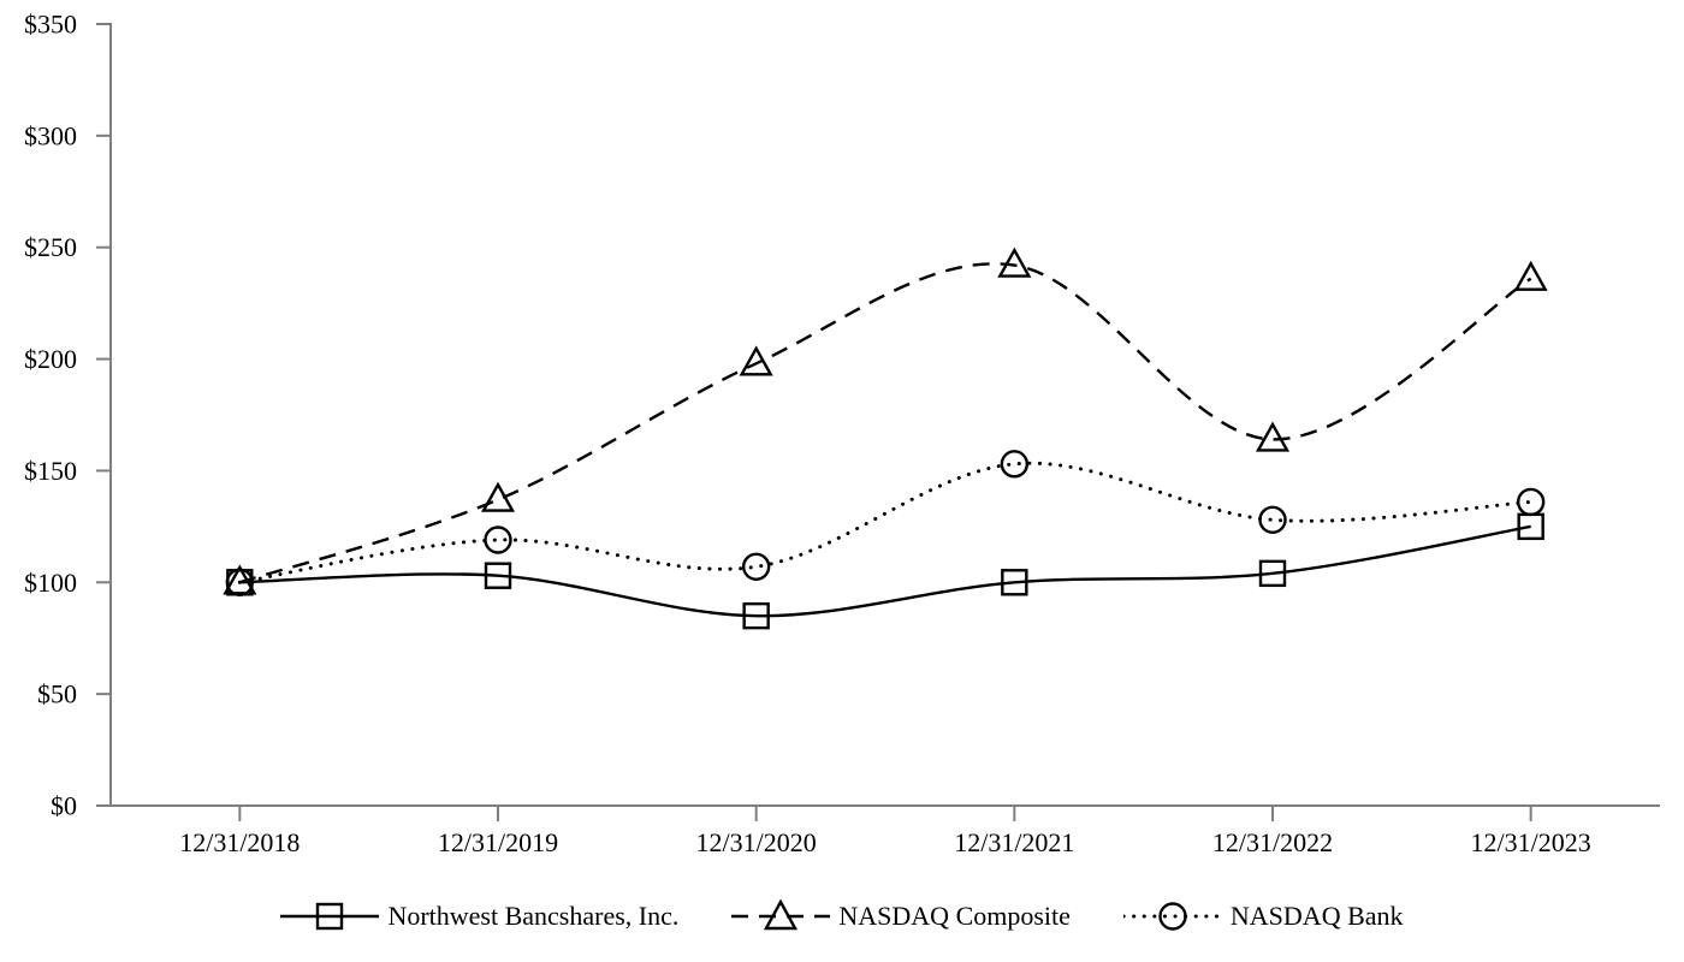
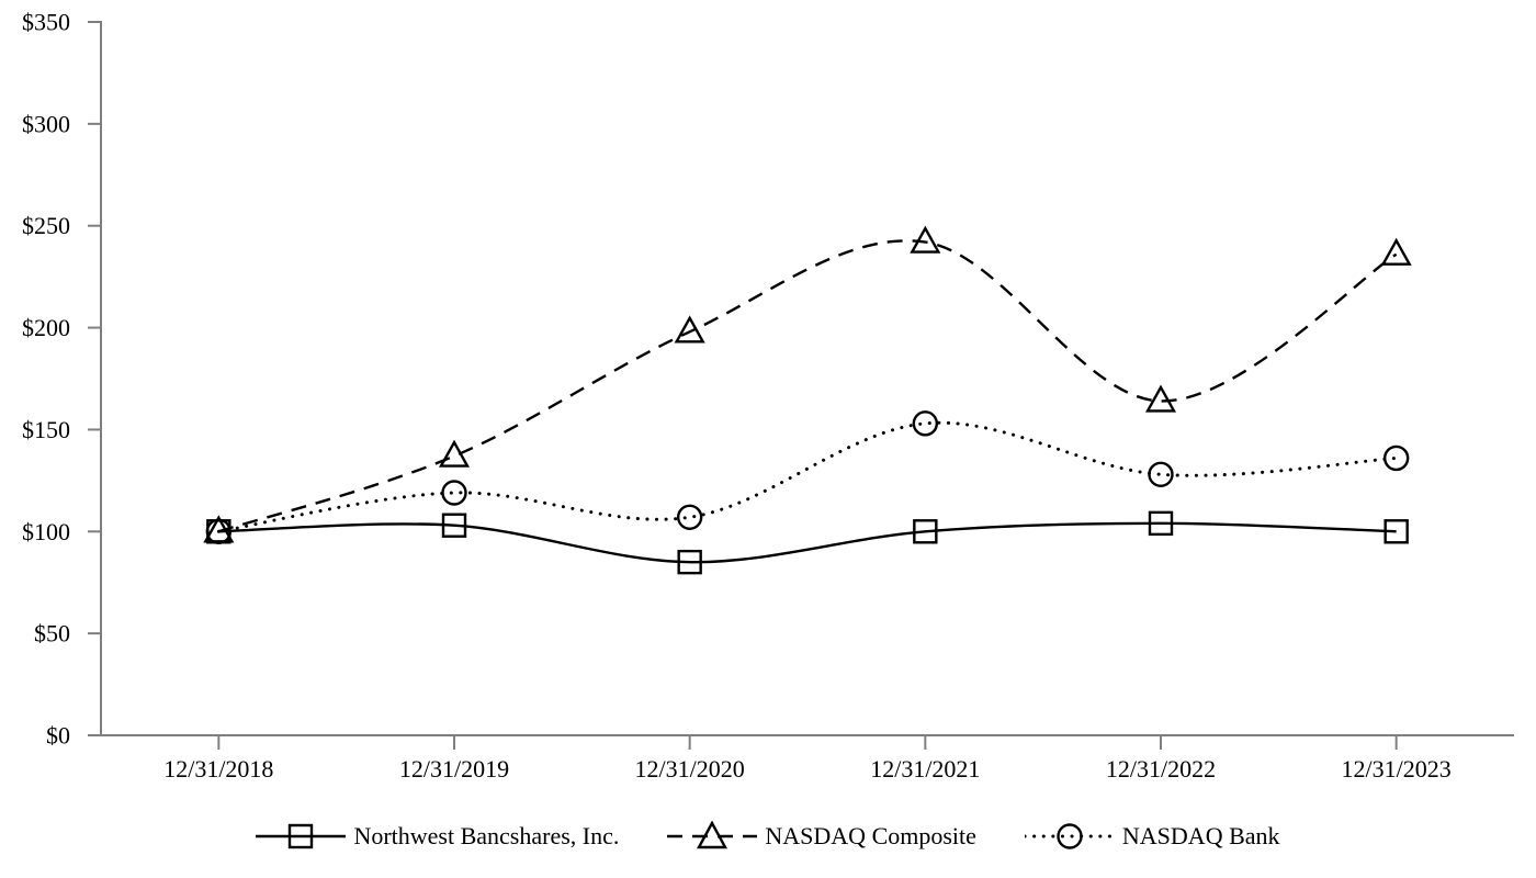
Northwest Bancshares, Inc./12/31/2023: $125 -> $100
